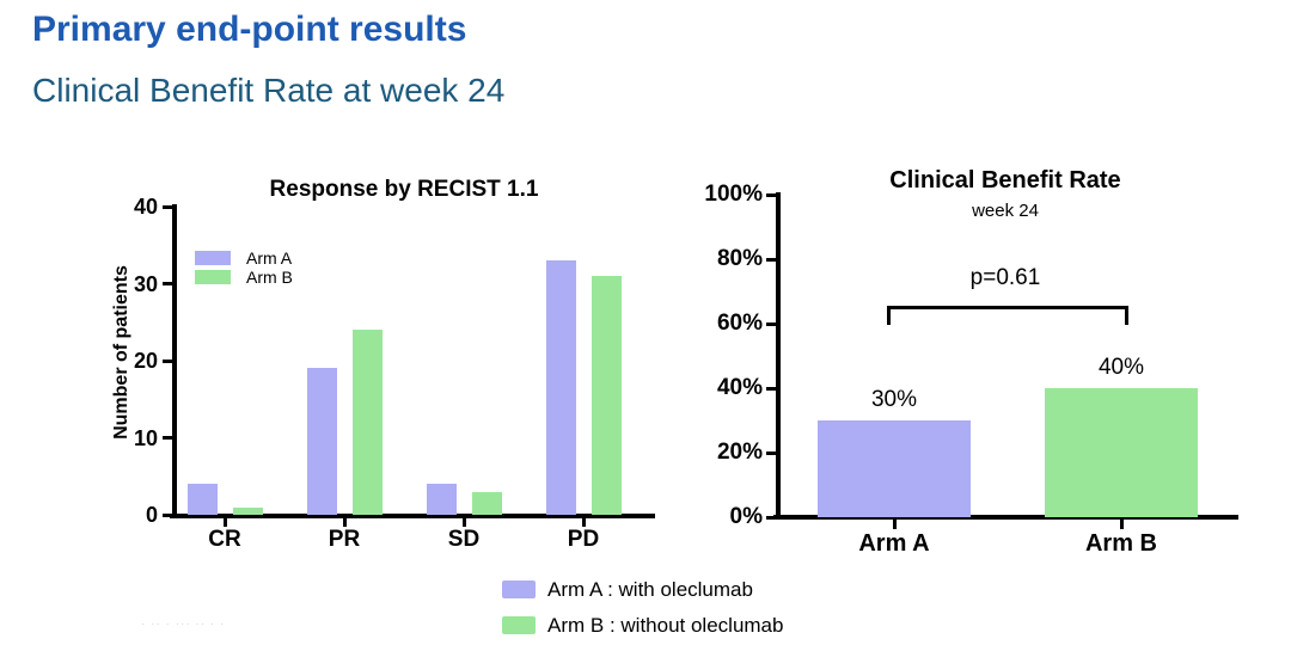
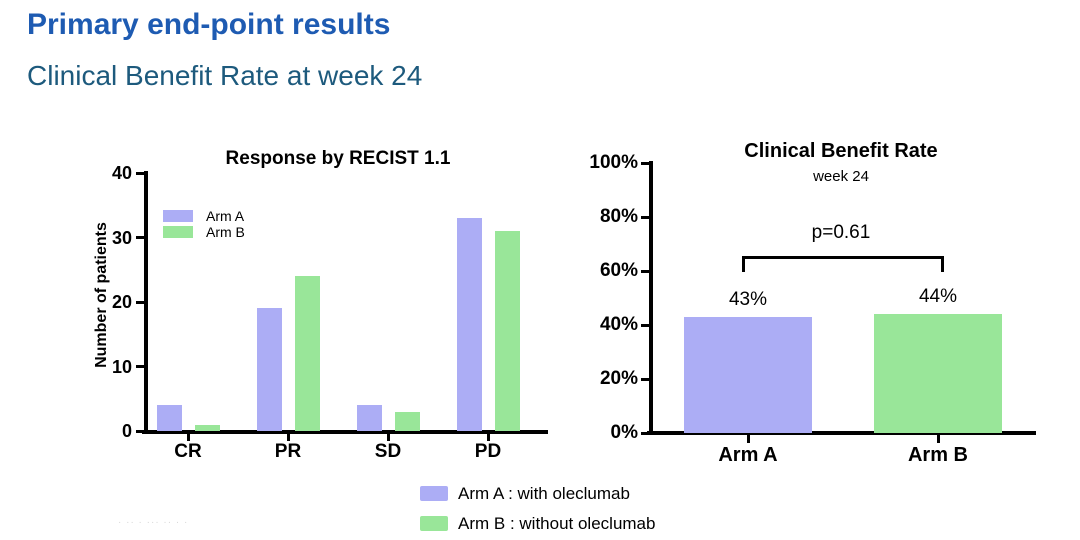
Clinical Benefit Rate/Arm A: 30% -> 43%
Clinical Benefit Rate/Arm B: 40% -> 44%
